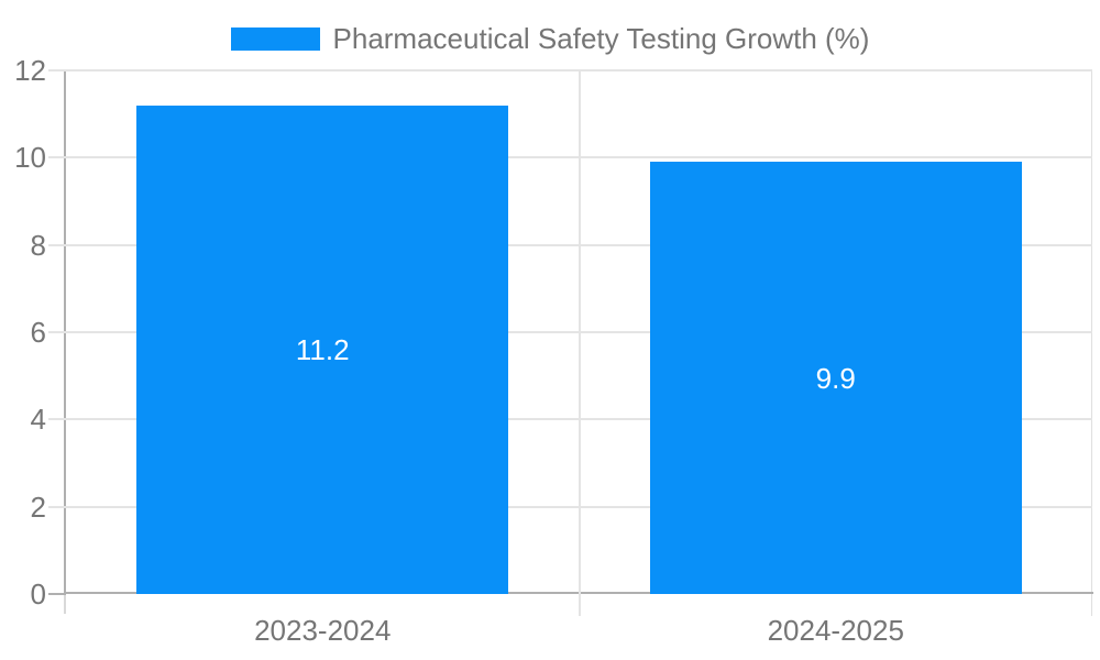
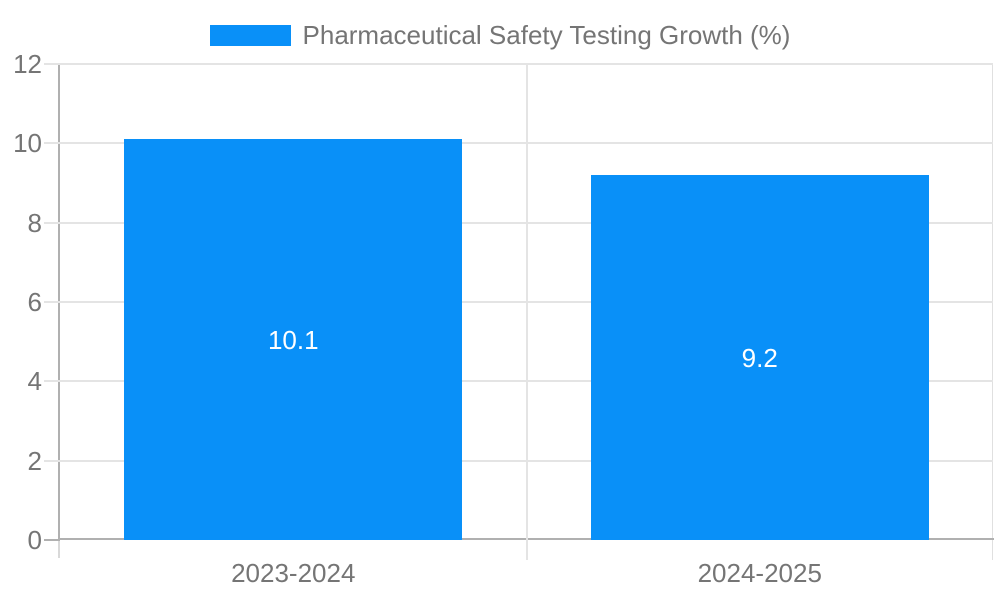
2023-2024: 11.2 -> 10.1
2024-2025: 9.9 -> 9.2
